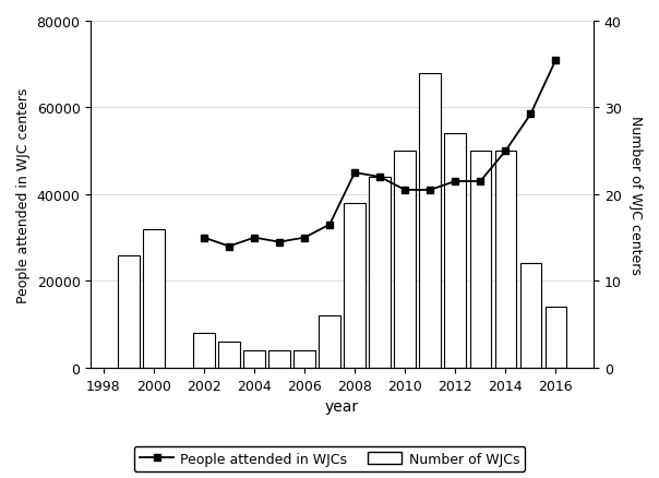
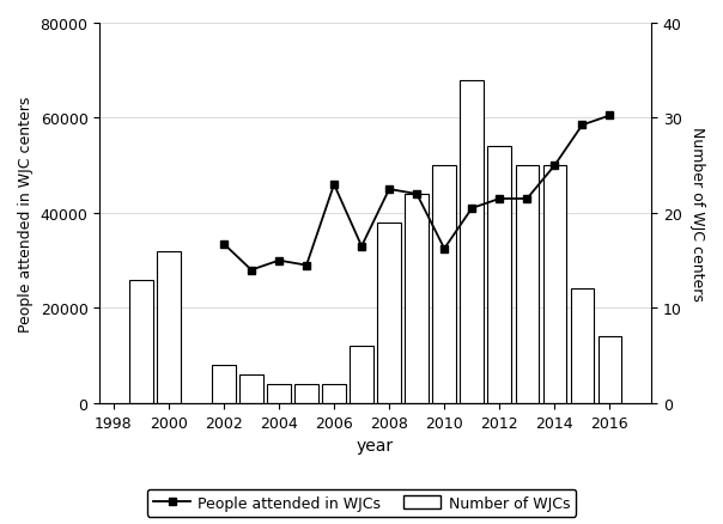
People attended in WJCs/2002: 30000 -> 33500
People attended in WJCs/2006: 30000 -> 46000
People attended in WJCs/2010: 41000 -> 32500
People attended in WJCs/2016: 71000 -> 60500
